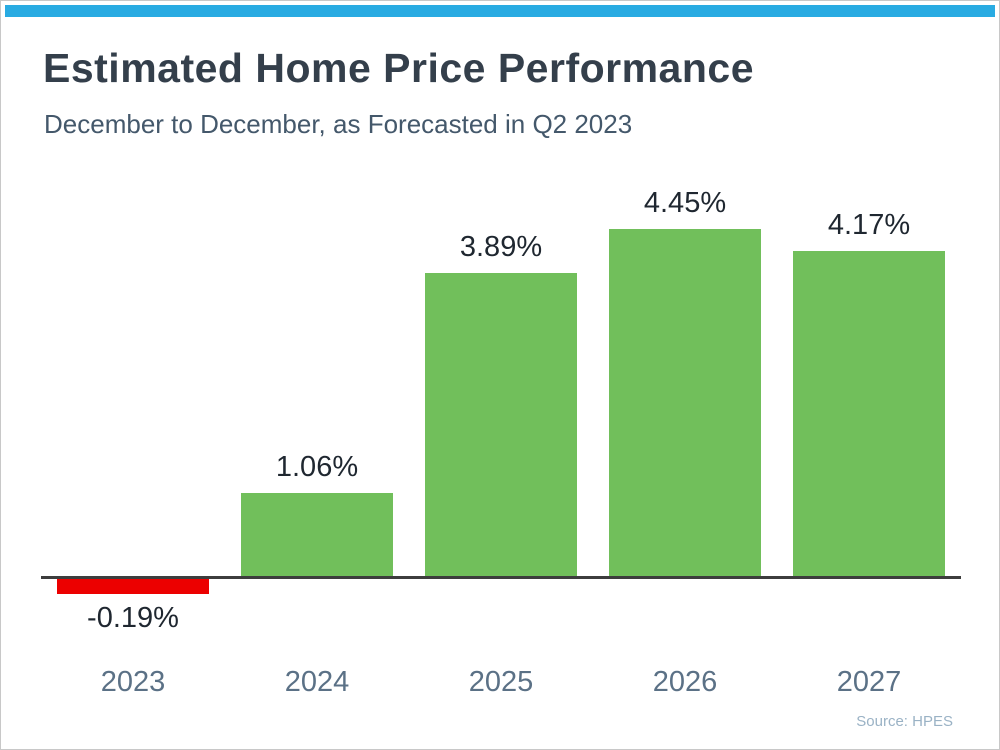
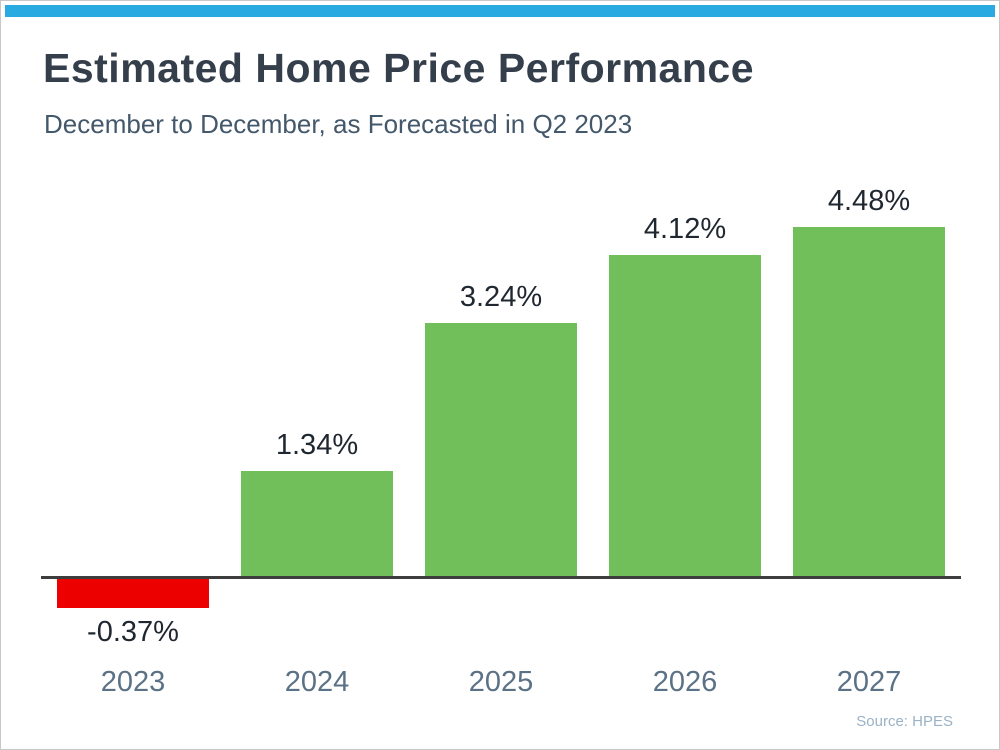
2023: -0.19% -> -0.37%
2024: 1.06% -> 1.34%
2025: 3.89% -> 3.24%
2026: 4.45% -> 4.12%
2027: 4.17% -> 4.48%
